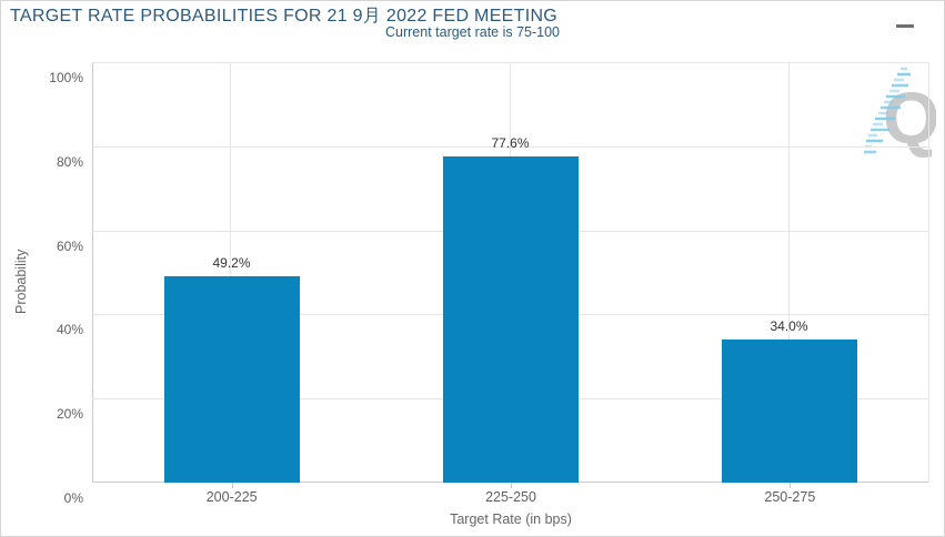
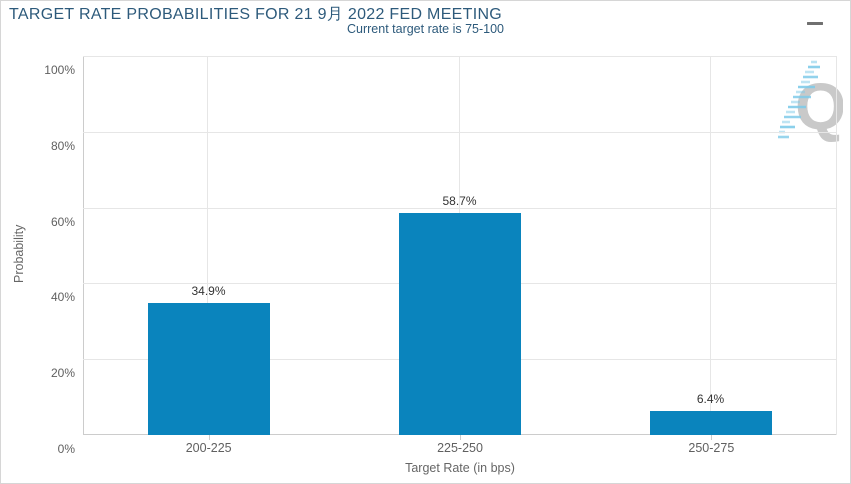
200-225: 49.2% -> 34.9%
225-250: 77.6% -> 58.7%
250-275: 34.0% -> 6.4%
